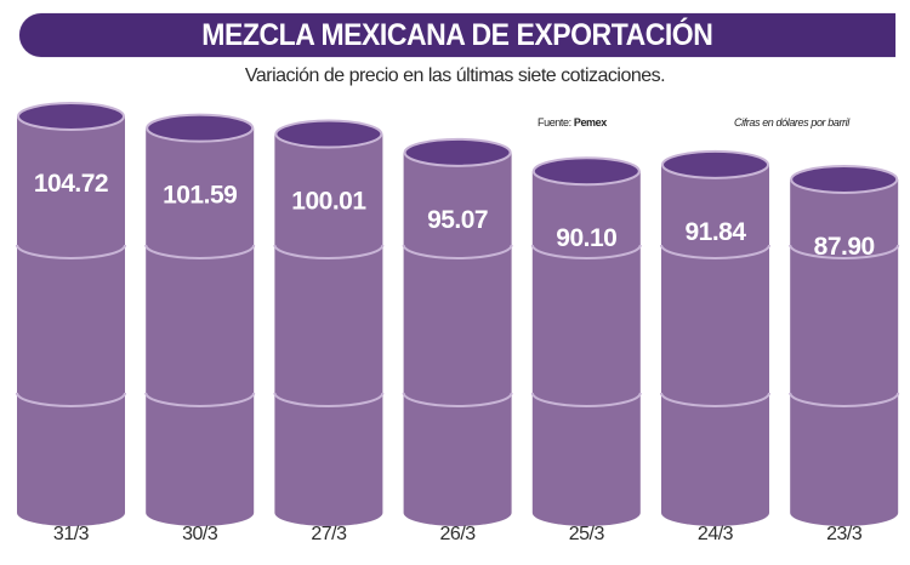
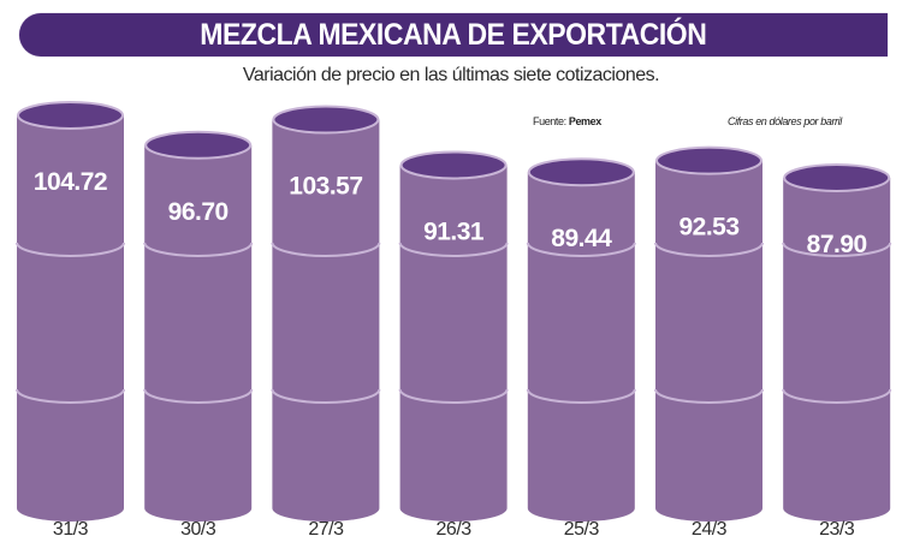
30/3: 101.59 -> 96.70
27/3: 100.01 -> 103.57
26/3: 95.07 -> 91.31
25/3: 90.10 -> 89.44
24/3: 91.84 -> 92.53
